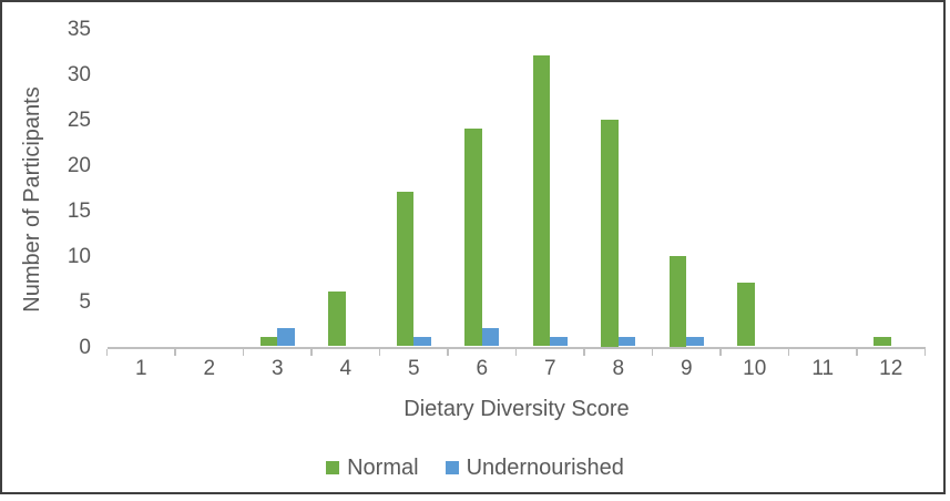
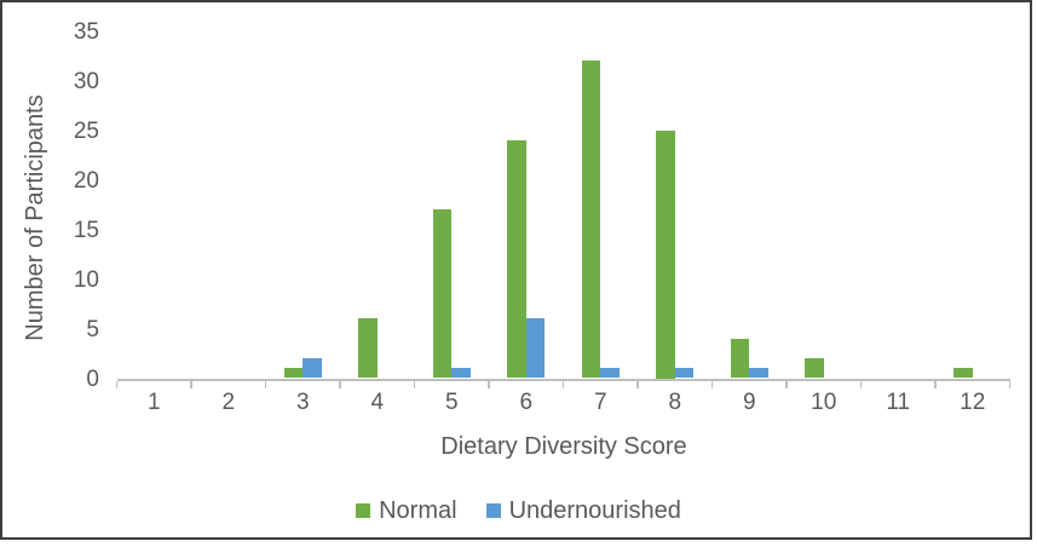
Undernourished/6: 2 -> 6
Normal/9: 10 -> 4
Normal/10: 7 -> 2
